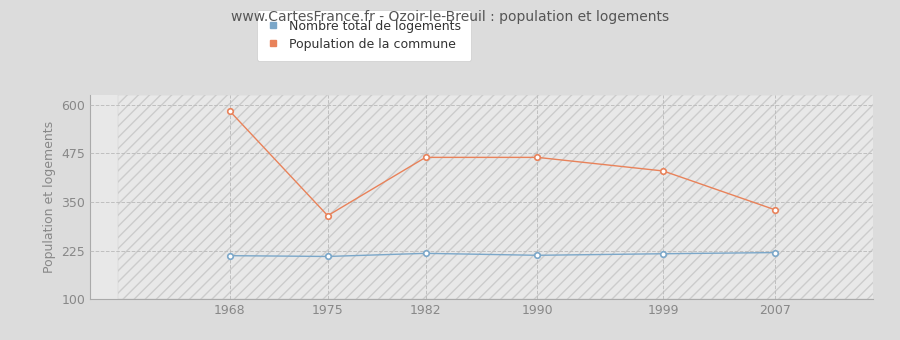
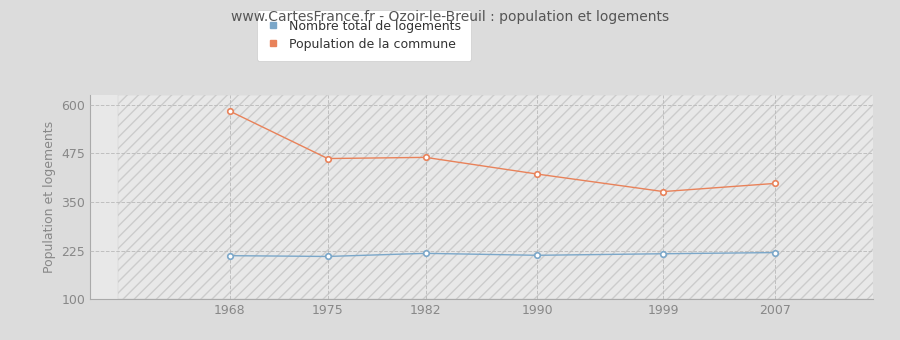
Population de la commune/1975: 315 -> 462
Population de la commune/1990: 465 -> 422
Population de la commune/1999: 430 -> 377
Population de la commune/2007: 330 -> 398
